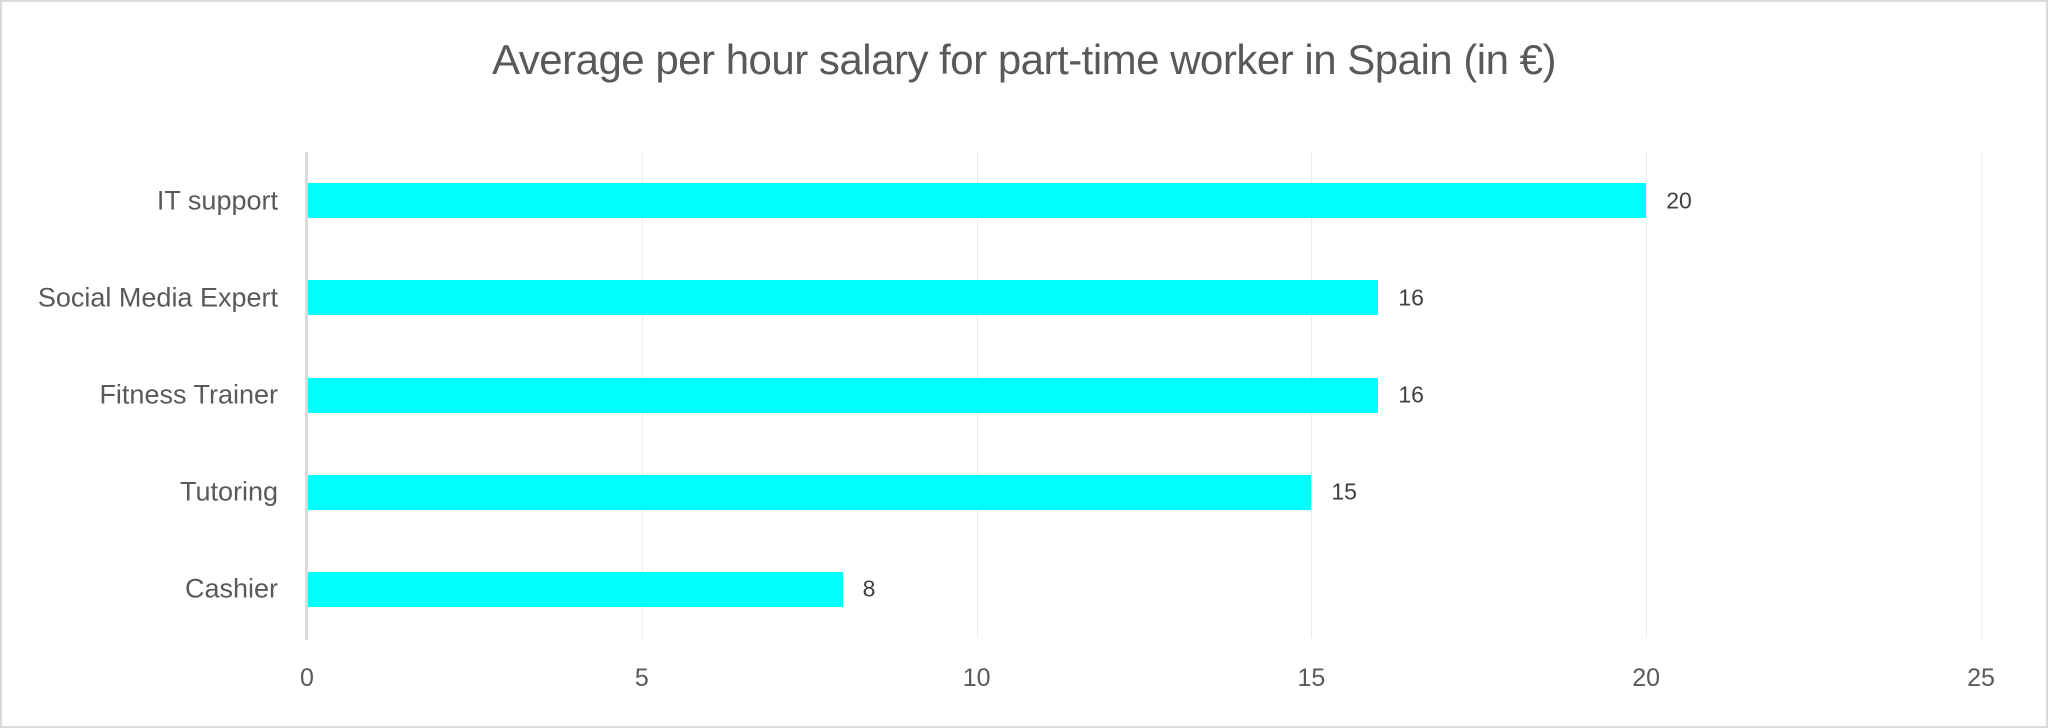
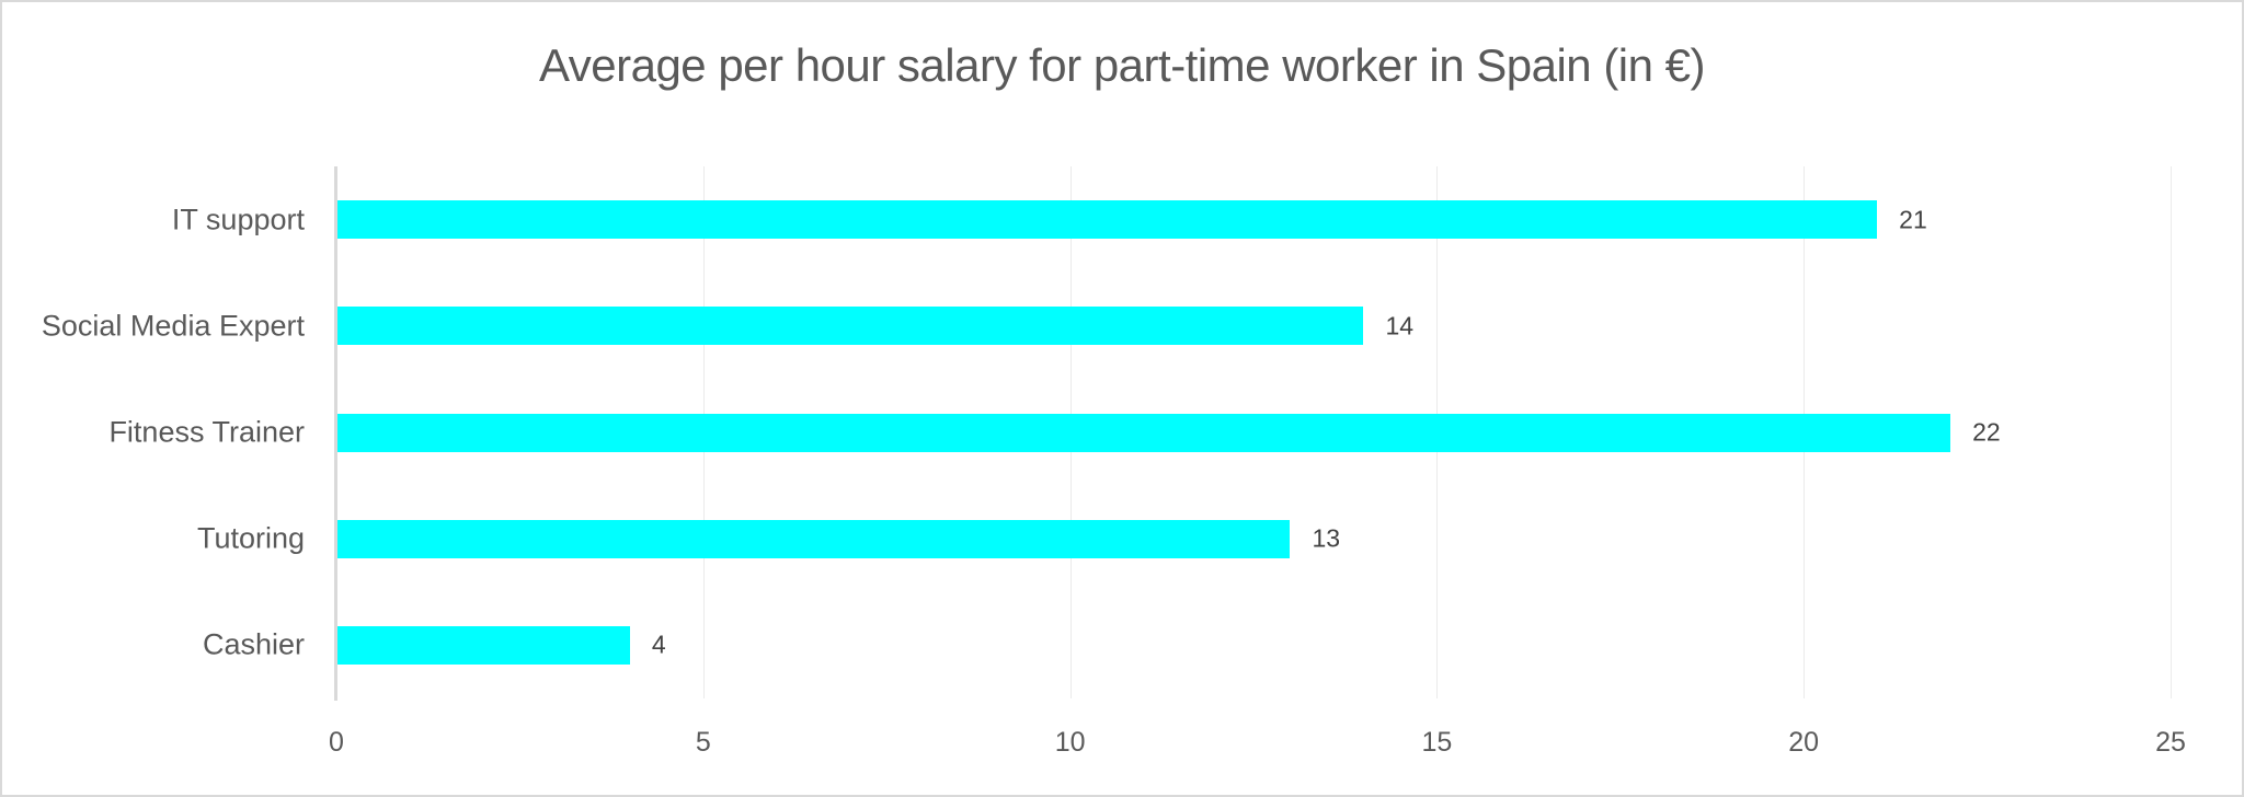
IT support: 20 -> 21
Social Media Expert: 16 -> 14
Fitness Trainer: 16 -> 22
Tutoring: 15 -> 13
Cashier: 8 -> 4
